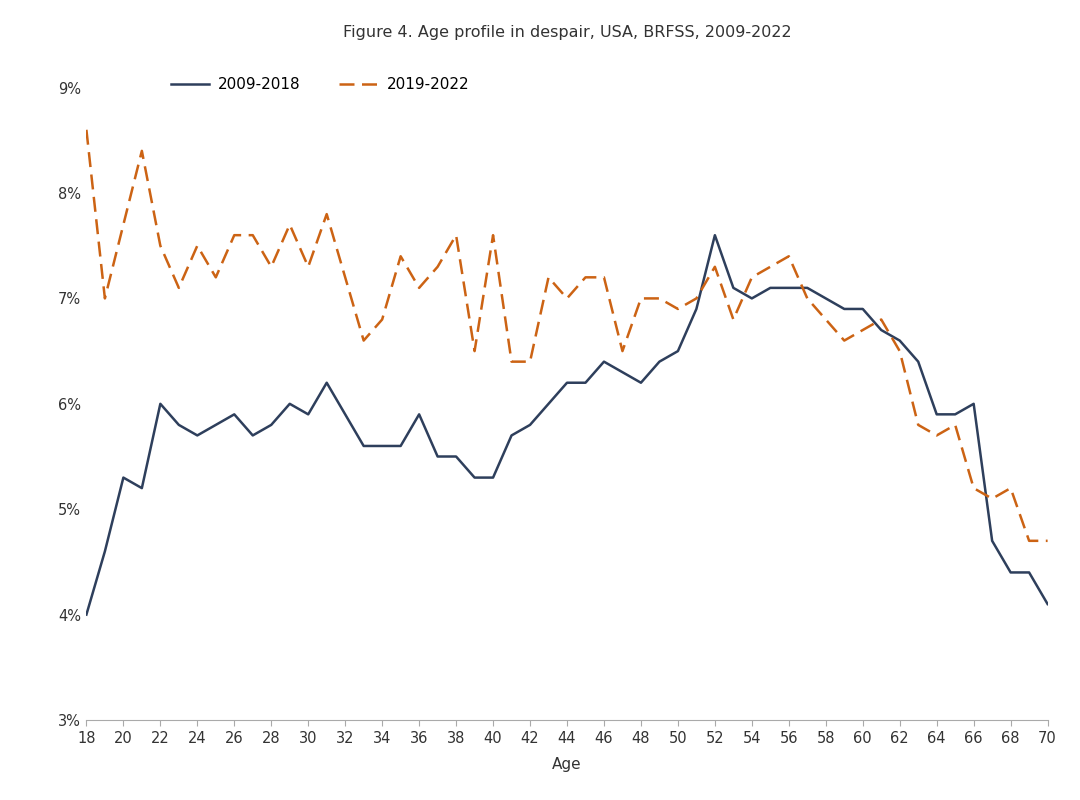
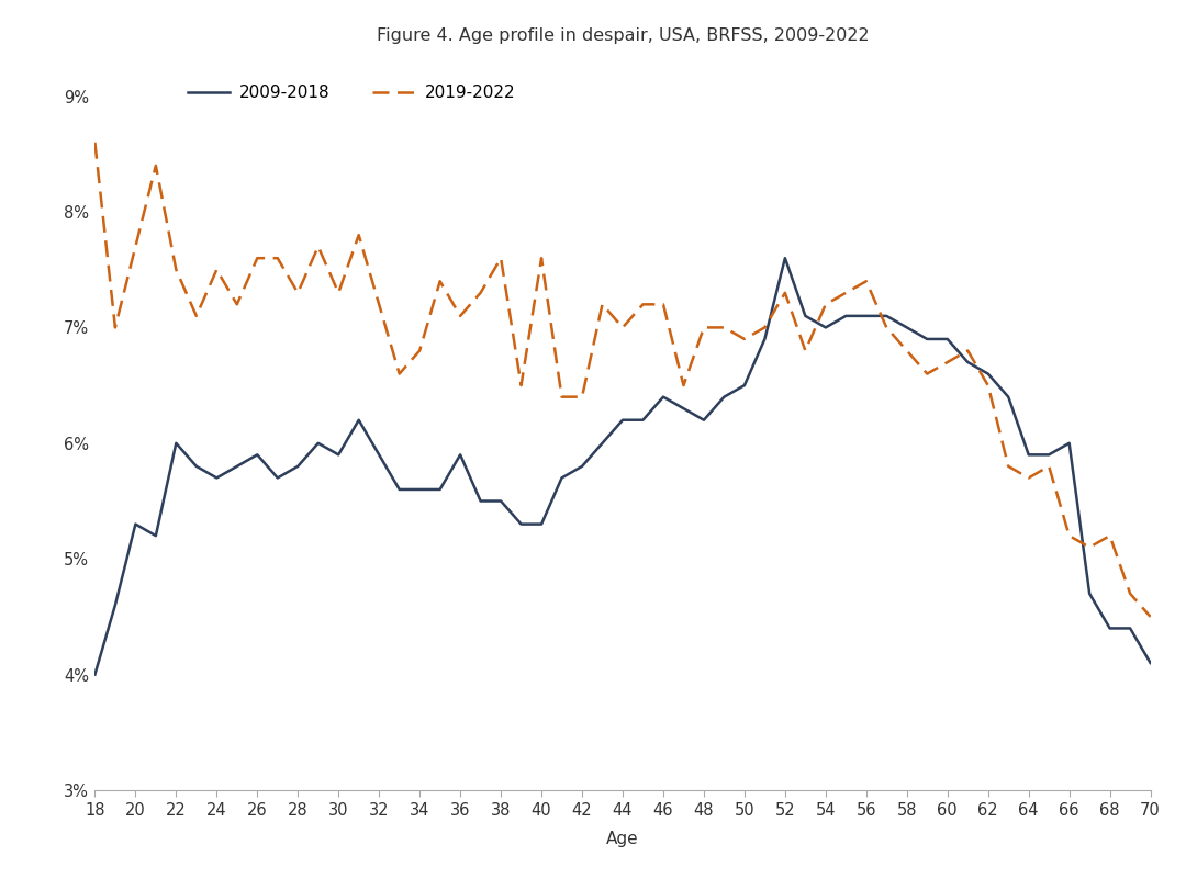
2019-2022/70: 4.7% -> 4.5%
